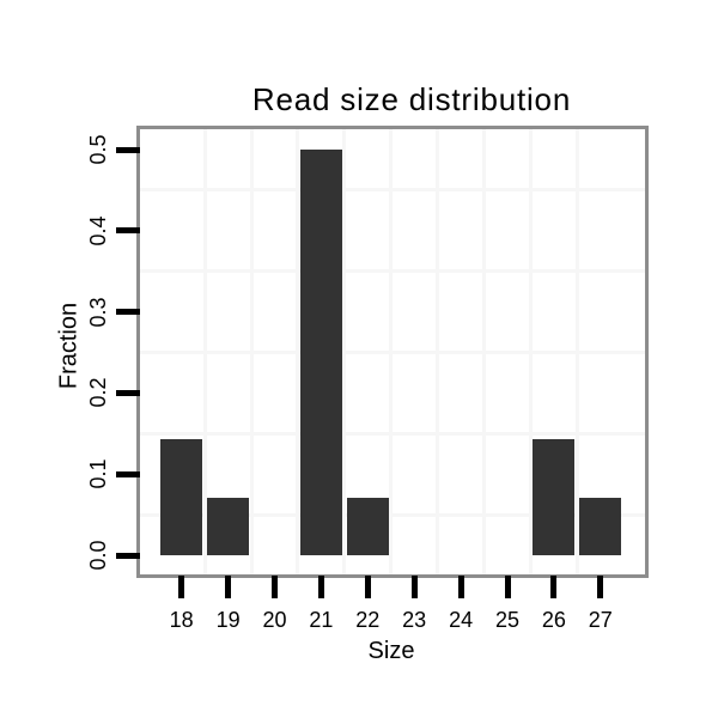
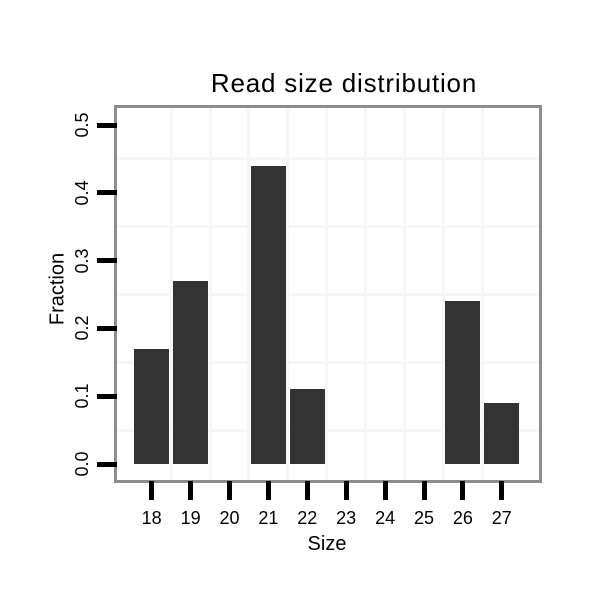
18: 0.14 -> 0.17
19: 0.07 -> 0.27
21: 0.50 -> 0.44
22: 0.07 -> 0.11
26: 0.14 -> 0.24
27: 0.07 -> 0.09
